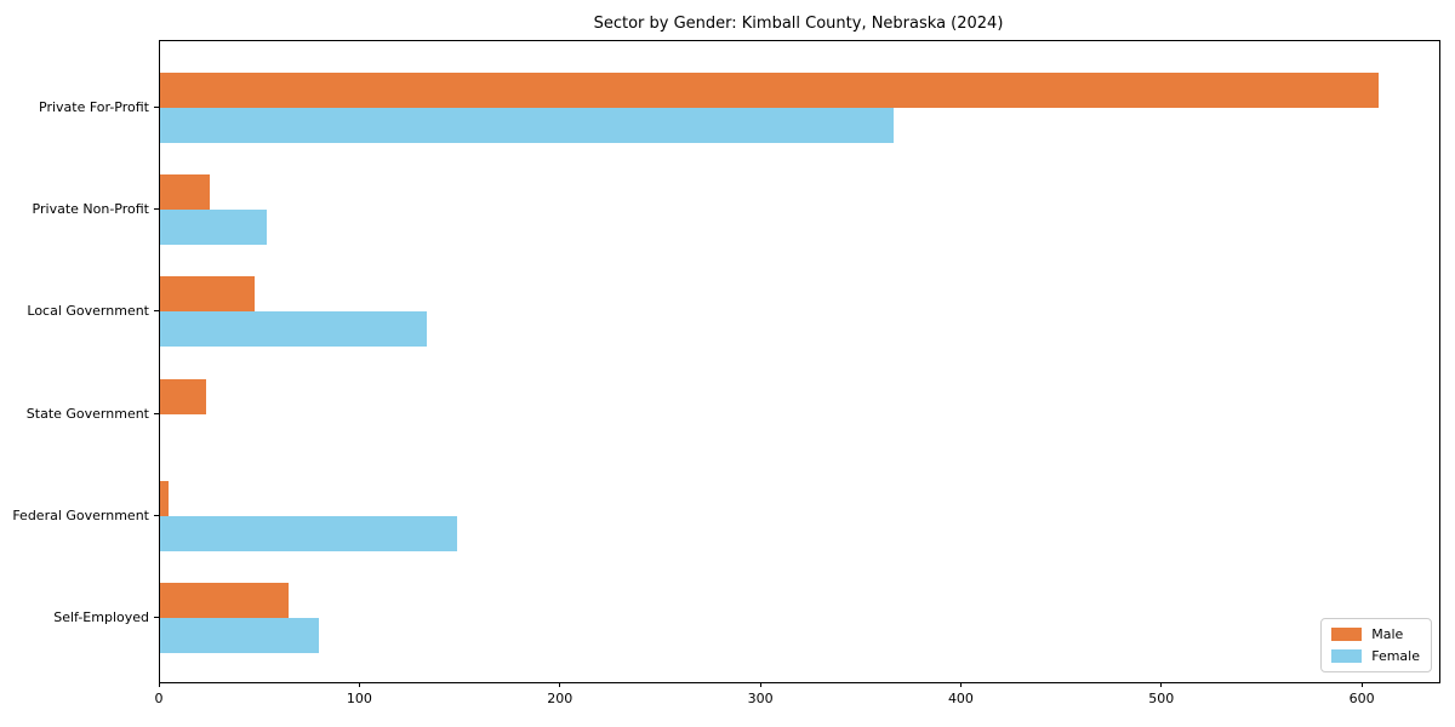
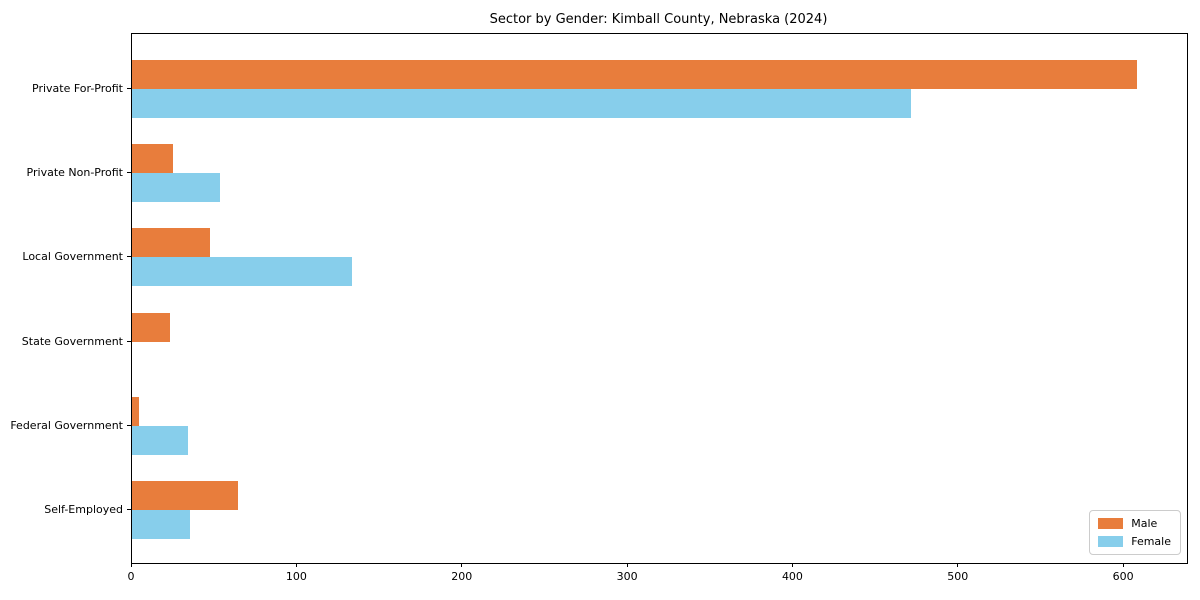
Female/Private For-Profit: 366 -> 471
Female/Federal Government: 148 -> 34
Female/Self-Employed: 79 -> 35
